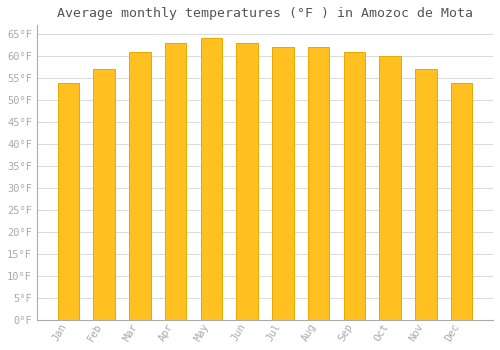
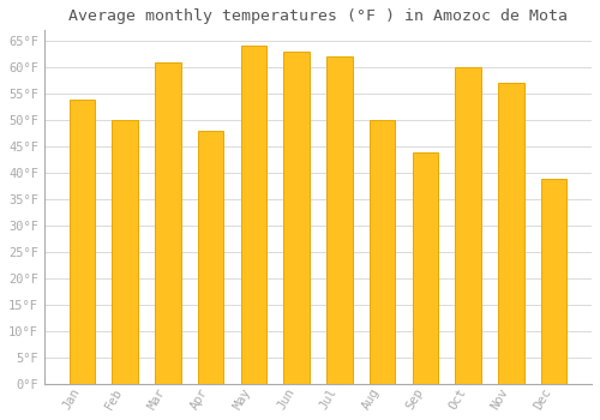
Feb: 57°F -> 50°F
Apr: 63°F -> 48°F
Aug: 62°F -> 50°F
Sep: 61°F -> 44°F
Dec: 54°F -> 39°F
